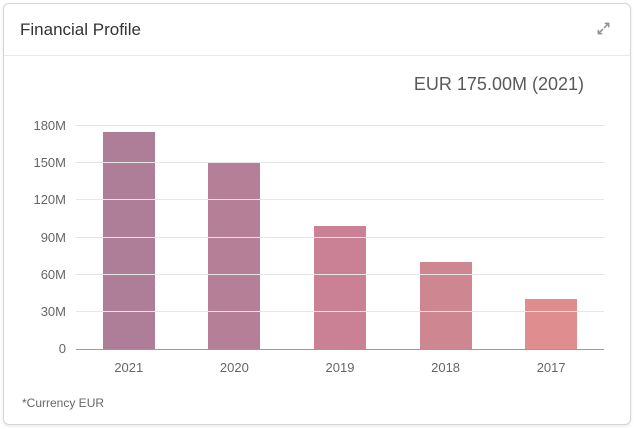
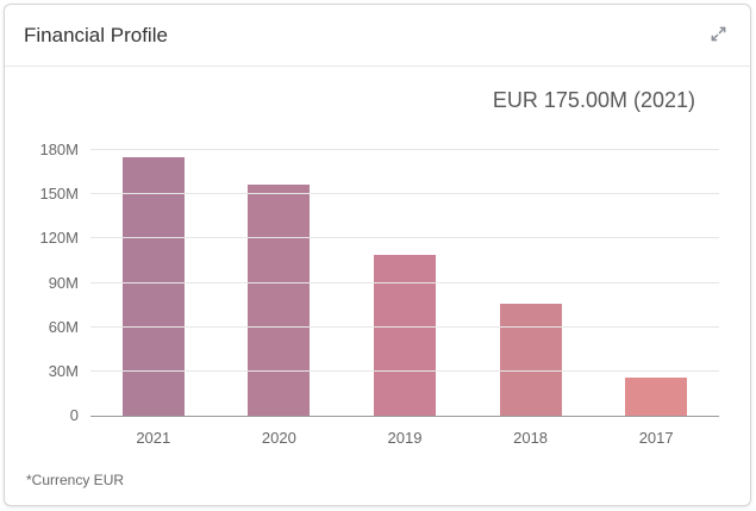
2020: 150M -> 157M
2019: 99M -> 109M
2018: 70M -> 76M
2017: 40M -> 26M
